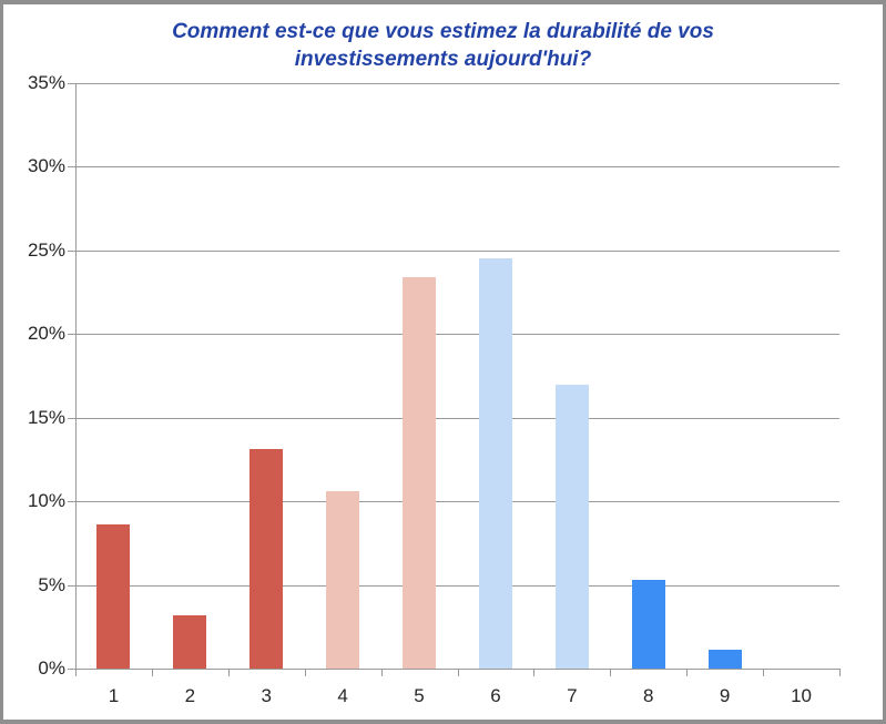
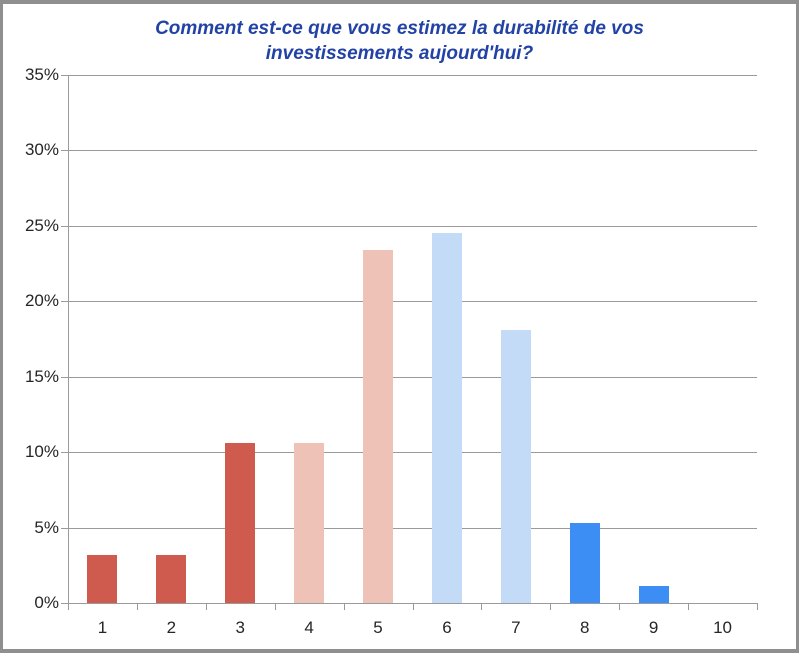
1: 8.6% -> 3.2%
3: 13.1% -> 10.6%
7: 17.0% -> 18.1%
